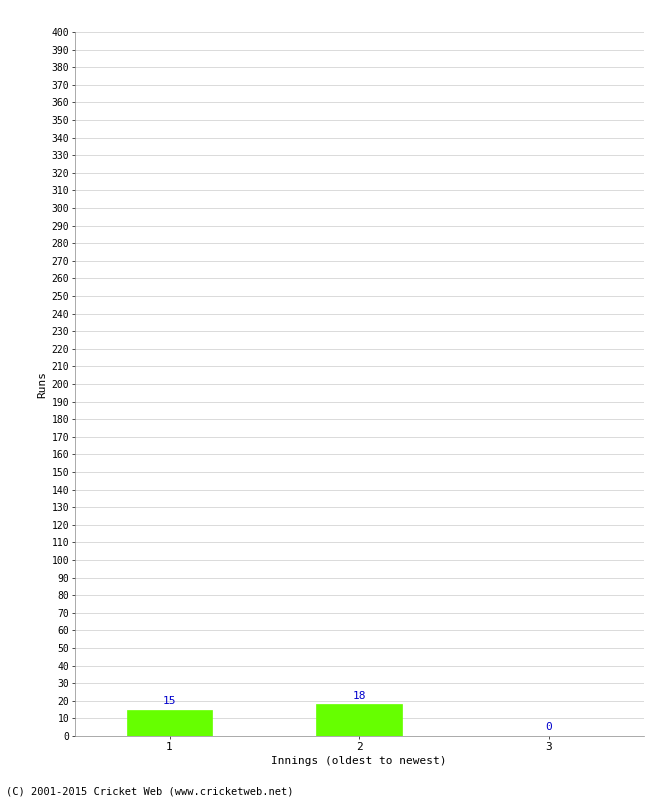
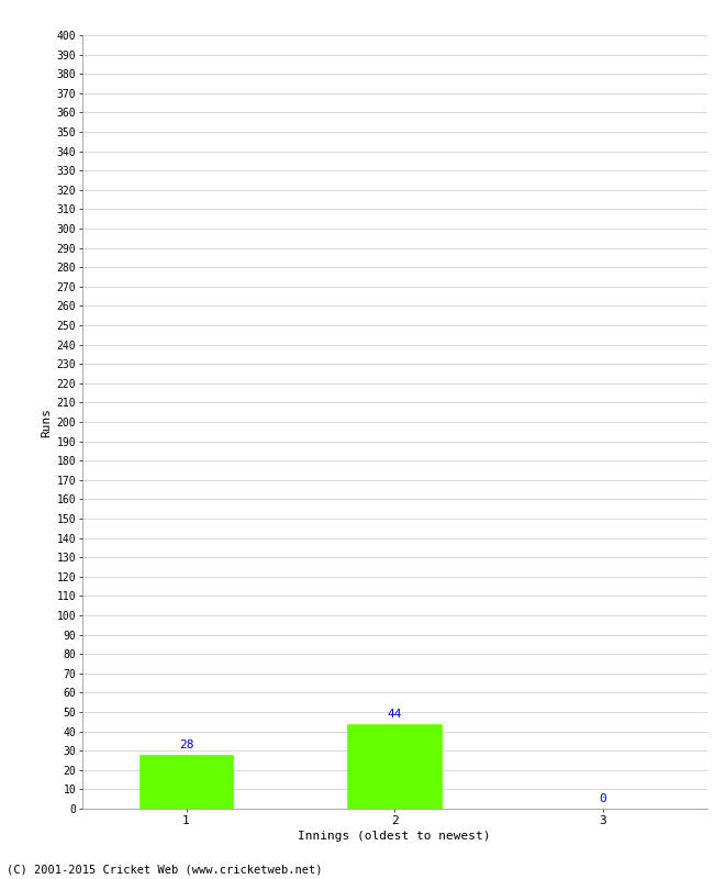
1: 15 -> 28
2: 18 -> 44
